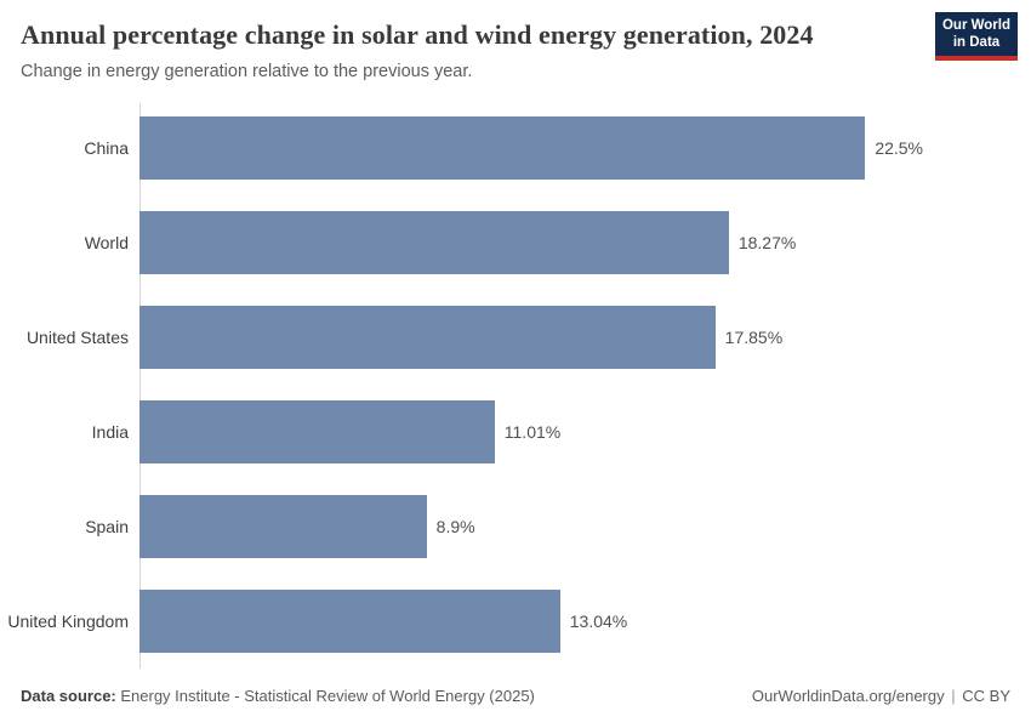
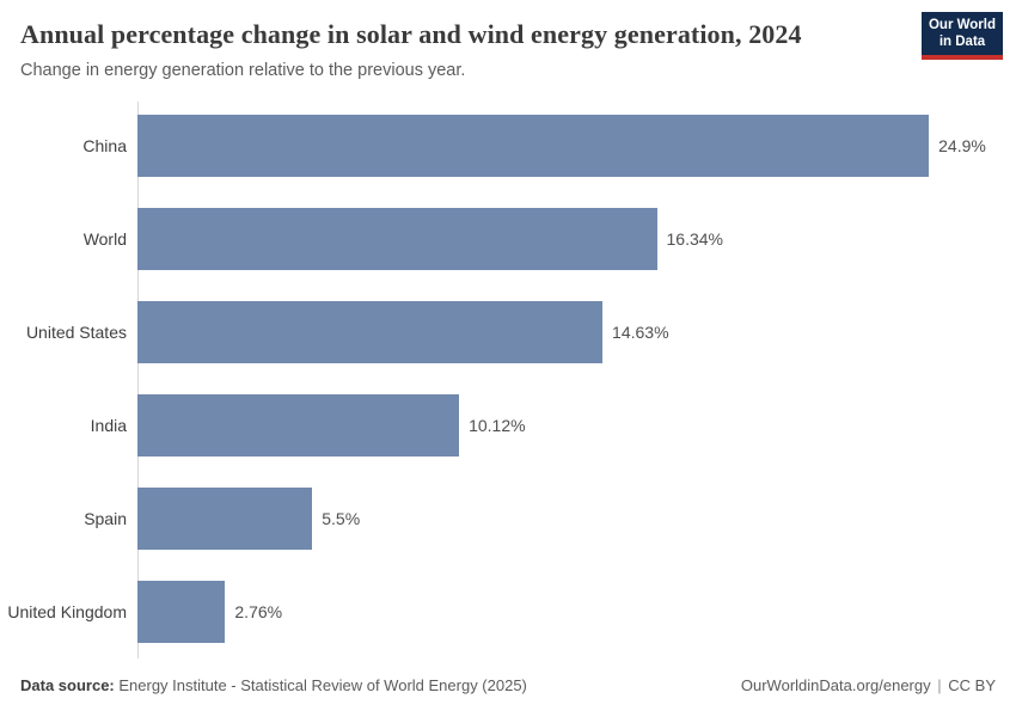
China: 22.5% -> 24.9%
World: 18.27% -> 16.34%
United States: 17.85% -> 14.63%
India: 11.01% -> 10.12%
Spain: 8.9% -> 5.5%
United Kingdom: 13.04% -> 2.76%
